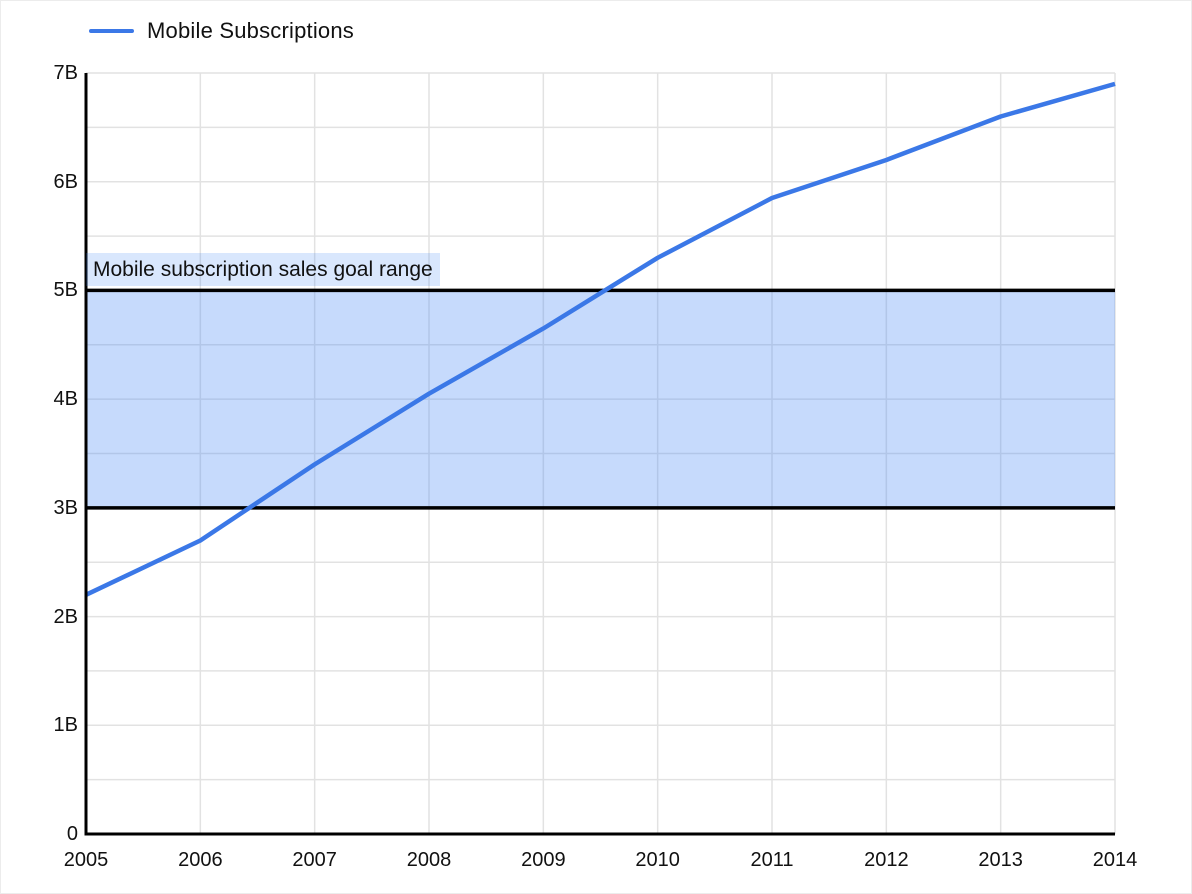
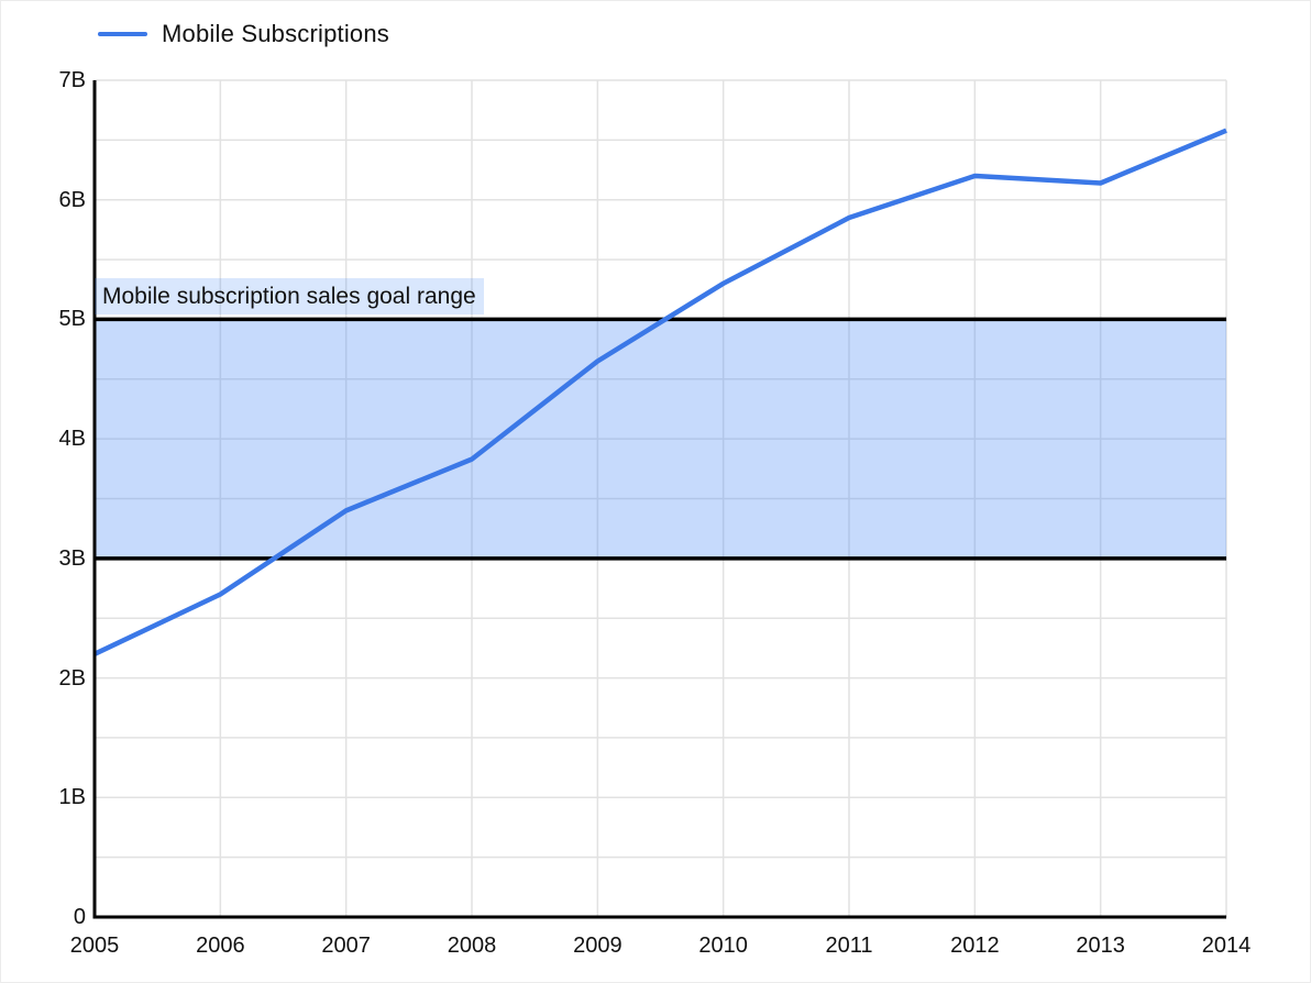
2008: 4.05B -> 3.83B
2013: 6.60B -> 6.14B
2014: 6.90B -> 6.58B
